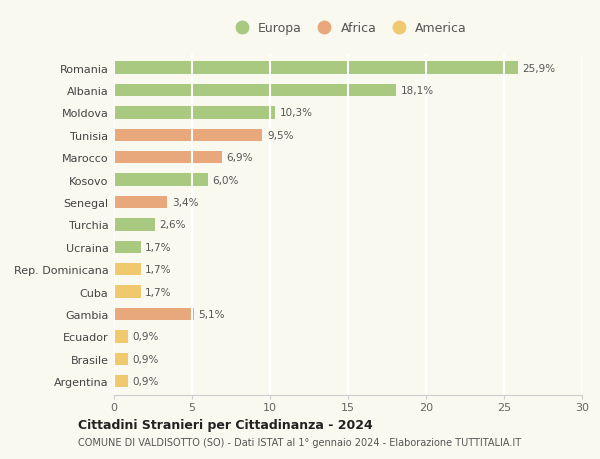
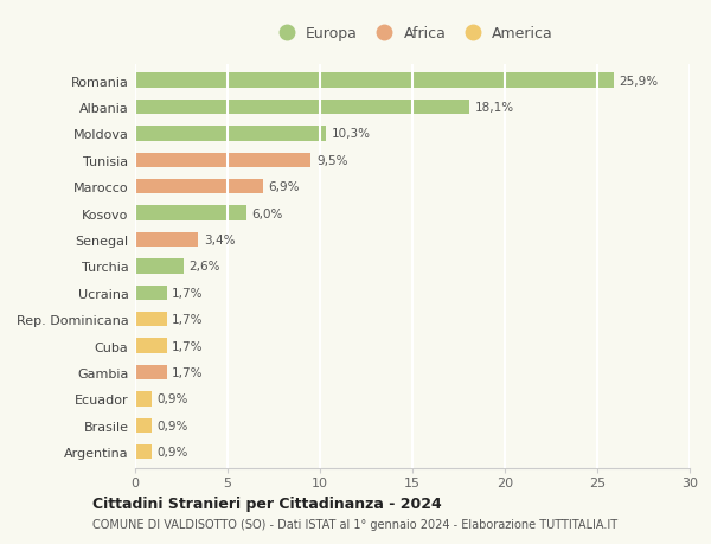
Gambia: 5,1% -> 1,7%
